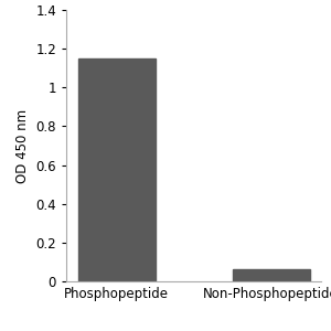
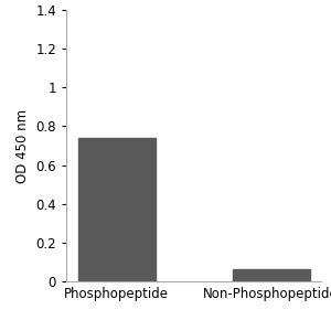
Phosphopeptide: 1.15 -> 0.74
